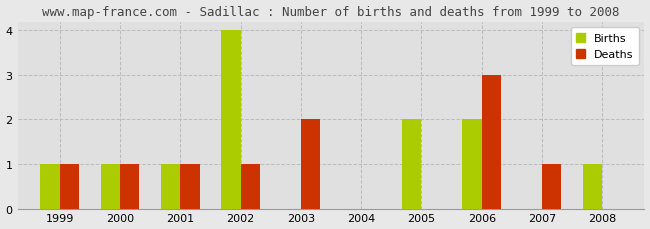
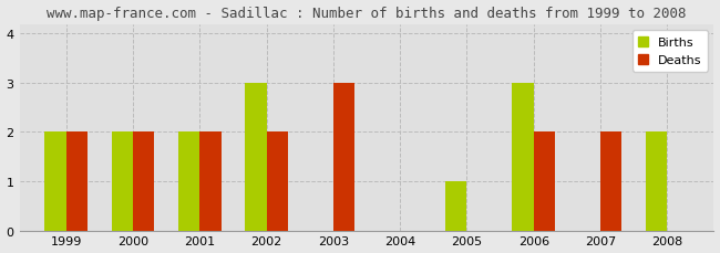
Births/1999: 1 -> 2
Deaths/1999: 1 -> 2
Births/2000: 1 -> 2
Deaths/2000: 1 -> 2
Births/2001: 1 -> 2
Deaths/2001: 1 -> 2
Births/2002: 4 -> 3
Deaths/2002: 1 -> 2
Deaths/2003: 2 -> 3
Births/2005: 2 -> 1
Births/2006: 2 -> 3
Deaths/2006: 3 -> 2
Deaths/2007: 1 -> 2
Births/2008: 1 -> 2
